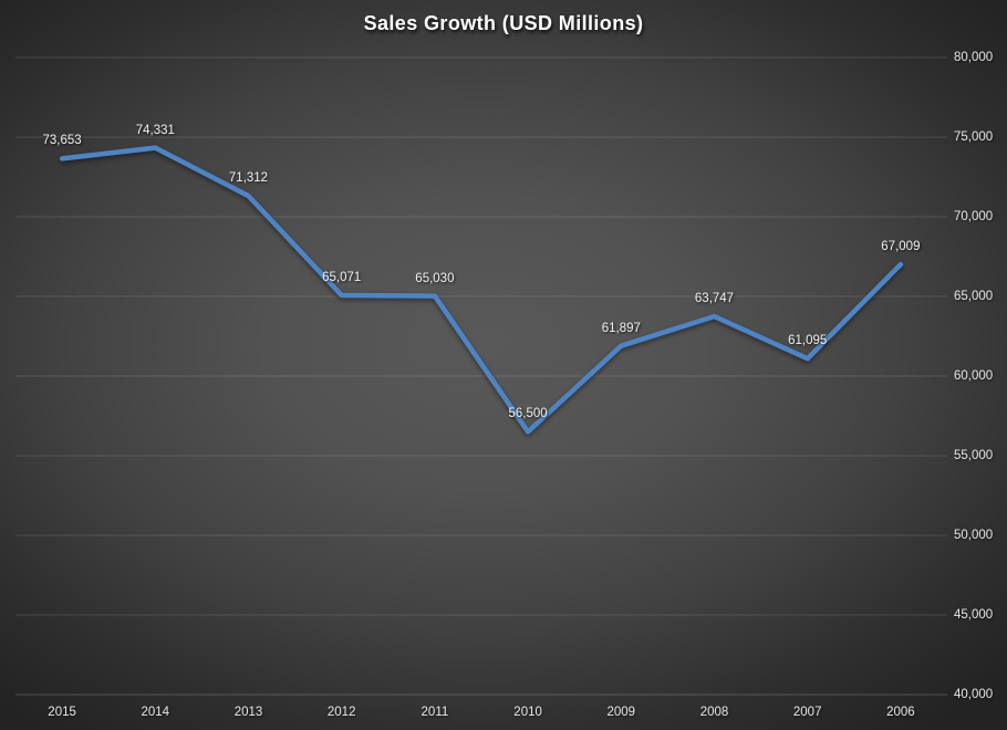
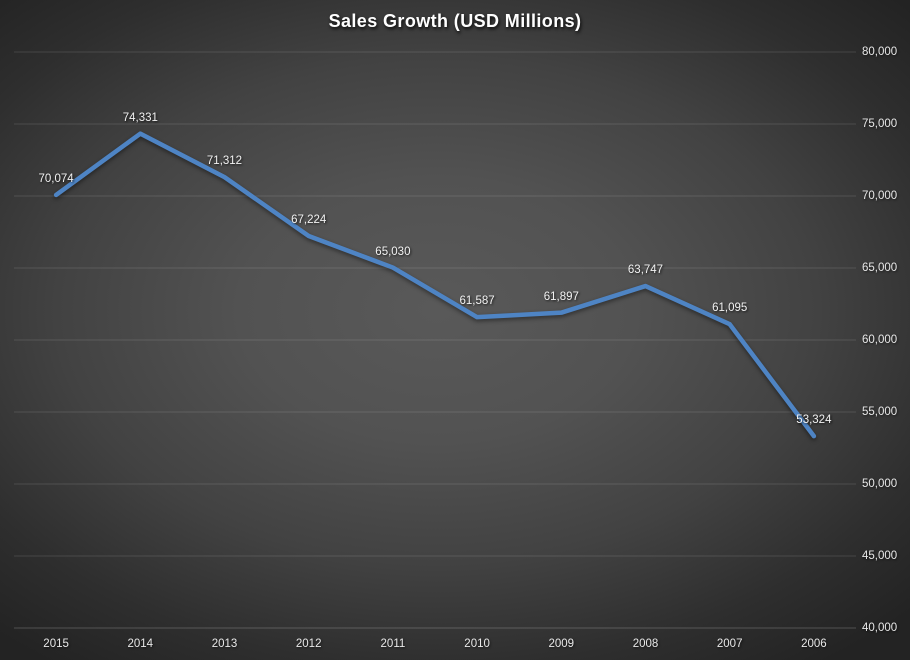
2015: 73,653 -> 70,074
2012: 65,071 -> 67,224
2010: 56,500 -> 61,587
2006: 67,009 -> 53,324
